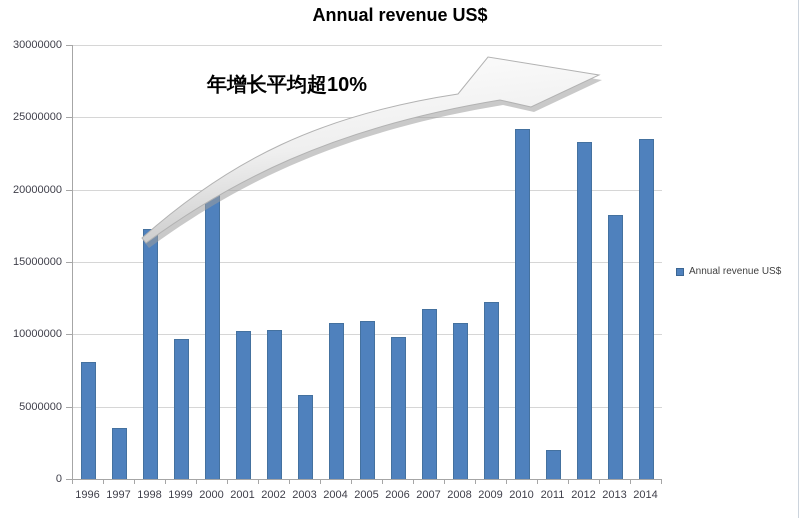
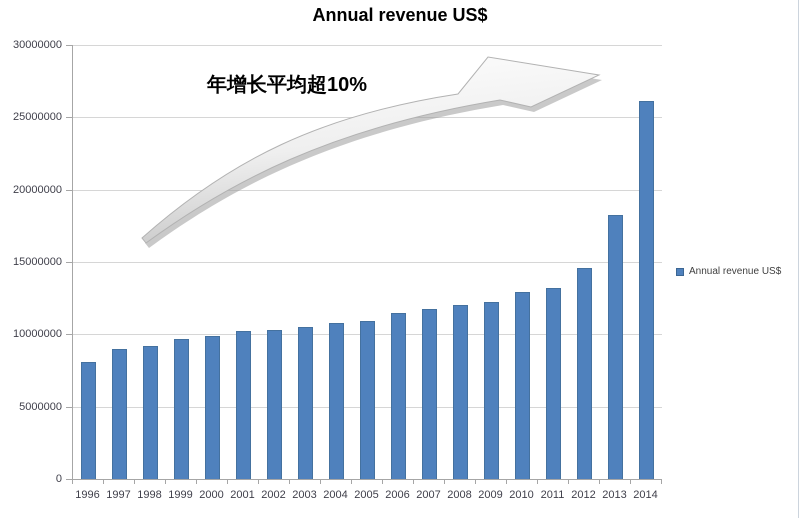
1997: 3500000 -> 9000000
1998: 17300000 -> 9200000
2000: 20000000 -> 9900000
2003: 5800000 -> 10500000
2006: 9800000 -> 11500000
2008: 10800000 -> 12000000
2010: 24200000 -> 12900000
2011: 2000000 -> 13200000
2012: 23300000 -> 14600000
2014: 23500000 -> 26100000
